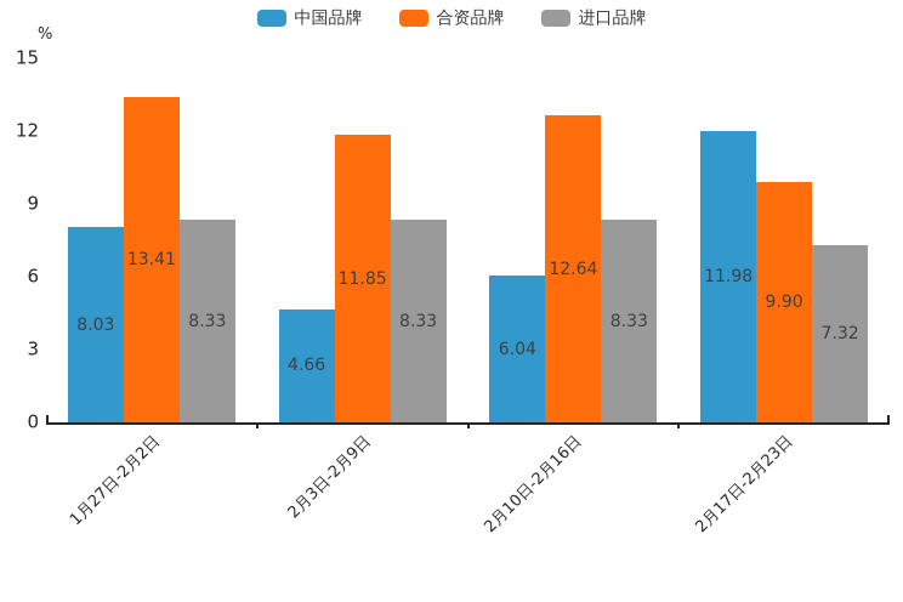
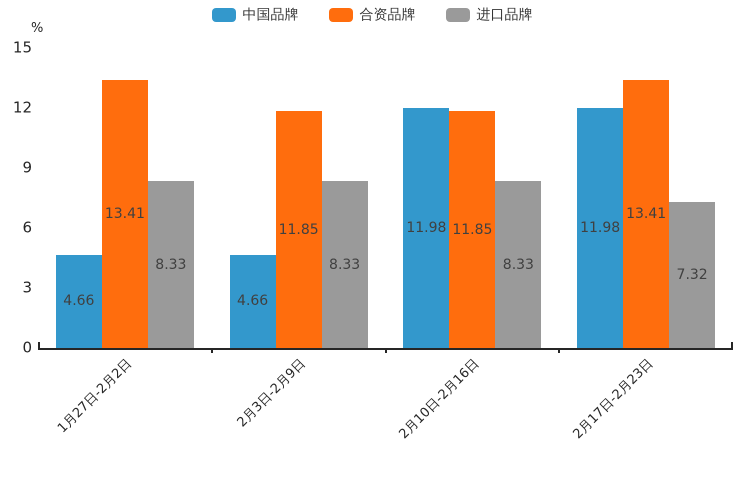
中国品牌/1月27日-2月2日: 8.03 -> 4.66
中国品牌/2月10日-2月16日: 6.04 -> 11.98
合资品牌/2月10日-2月16日: 12.64 -> 11.85
合资品牌/2月17日-2月23日: 9.90 -> 13.41
